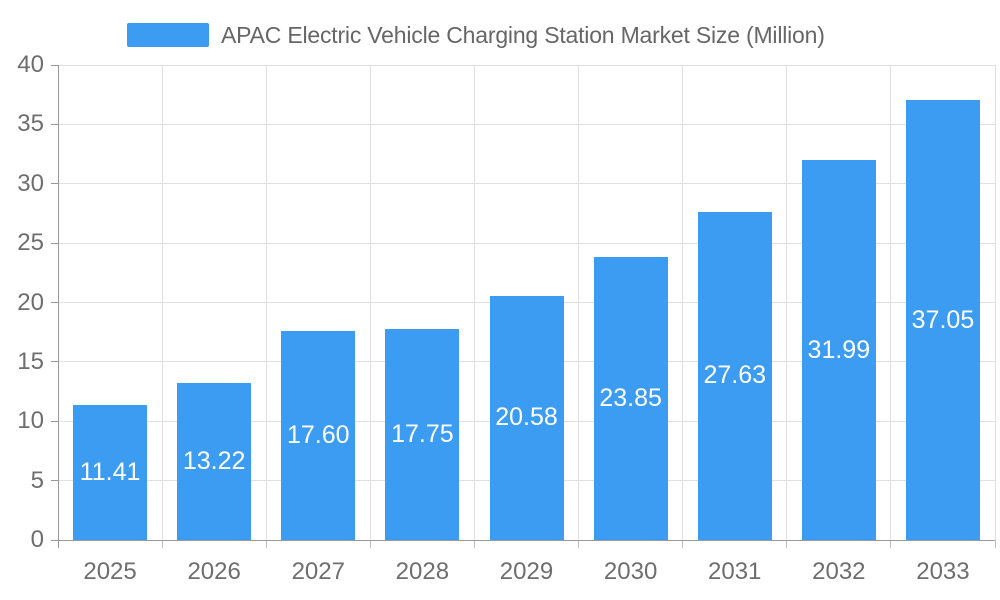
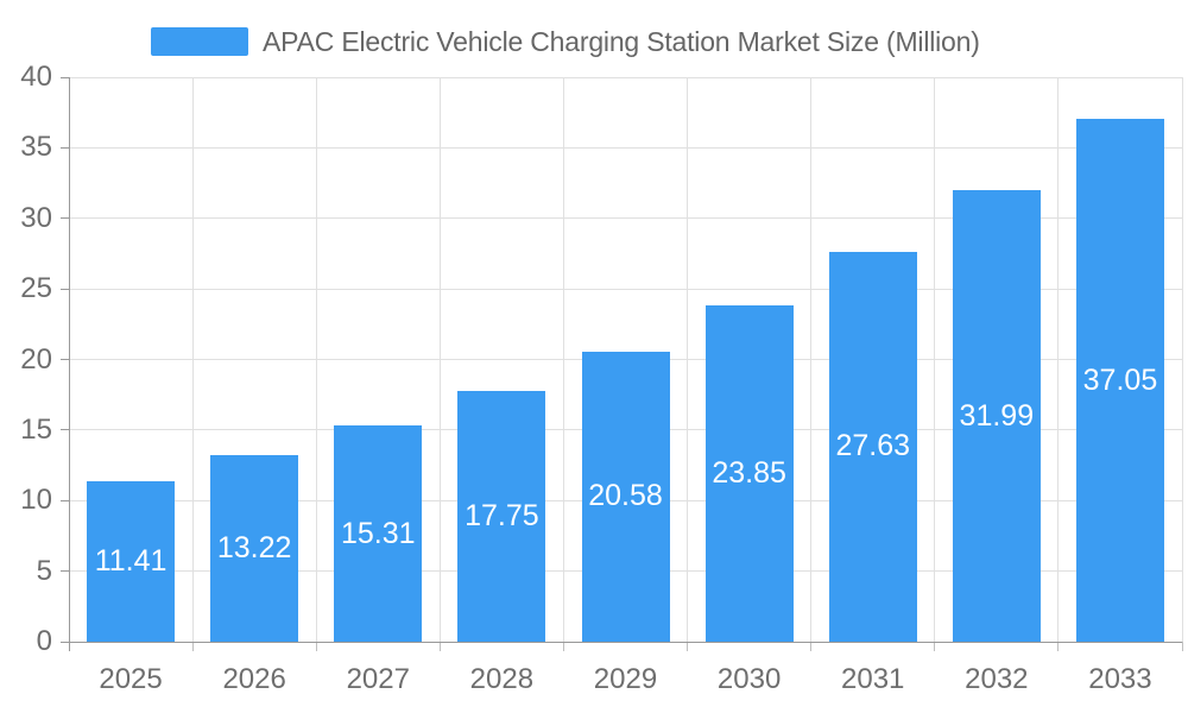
2027: 17.60 -> 15.31
